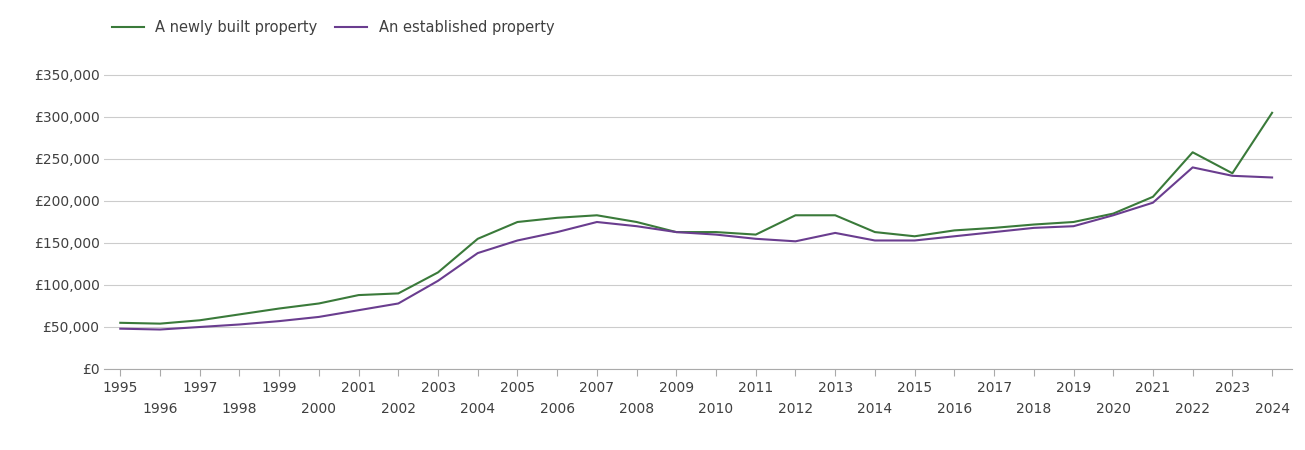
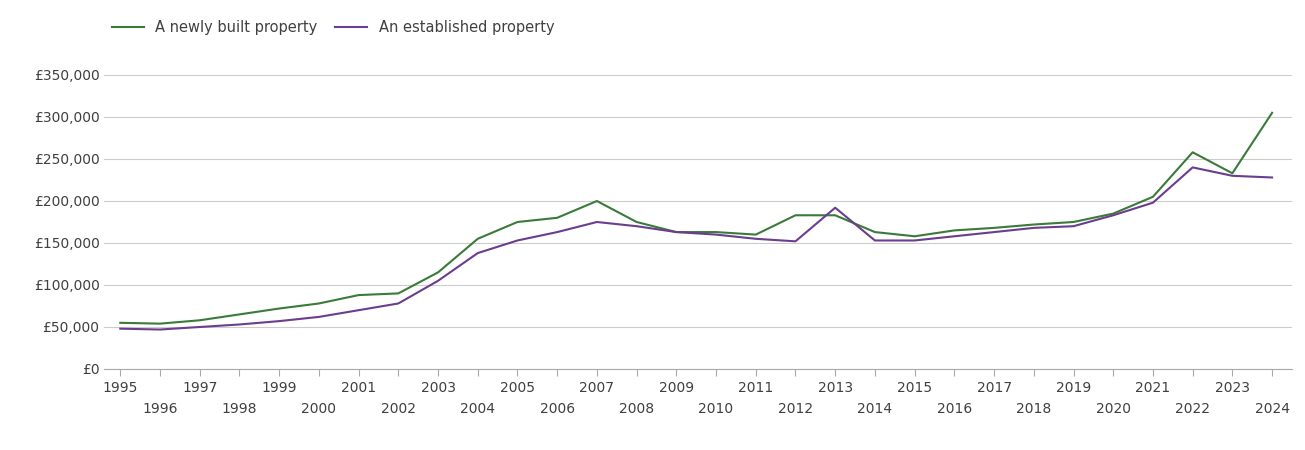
A newly built property/2007: £183,000 -> £200,000
An established property/2013: £162,000 -> £192,000
